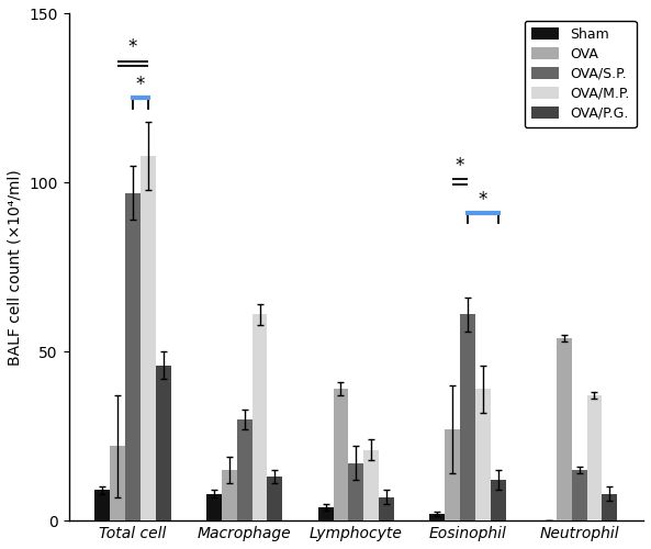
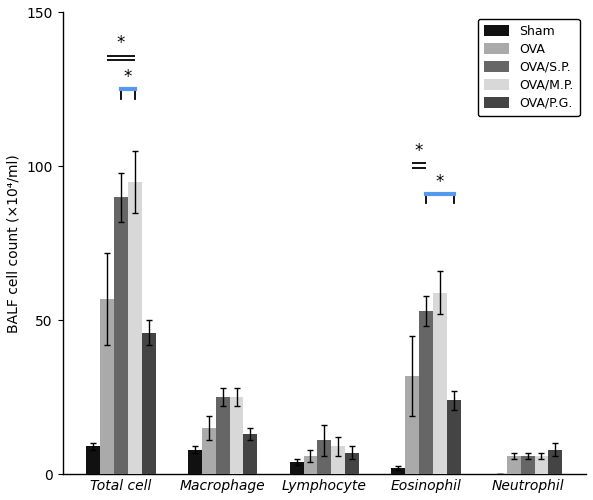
OVA/Total cell: 22 -> 57
OVA/S.P./Total cell: 97 -> 90
OVA/M.P./Total cell: 108 -> 95
OVA/S.P./Macrophage: 30 -> 25
OVA/M.P./Macrophage: 61 -> 25
OVA/Lymphocyte: 39 -> 6
OVA/S.P./Lymphocyte: 17 -> 11
OVA/M.P./Lymphocyte: 21 -> 9
OVA/Eosinophil: 27 -> 32
OVA/S.P./Eosinophil: 61 -> 53
OVA/M.P./Eosinophil: 39 -> 59
OVA/P.G./Eosinophil: 12 -> 24
OVA/Neutrophil: 54 -> 6
OVA/S.P./Neutrophil: 15 -> 6
OVA/M.P./Neutrophil: 37 -> 6
